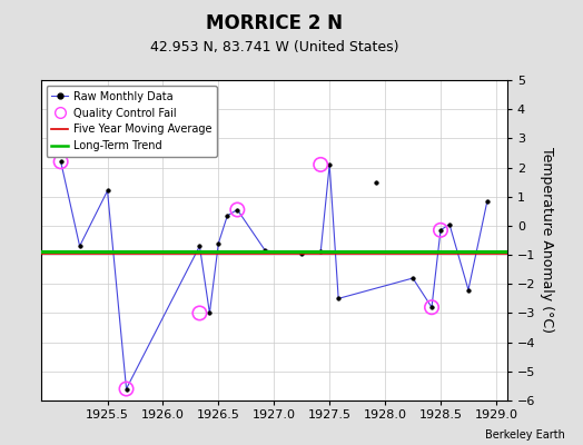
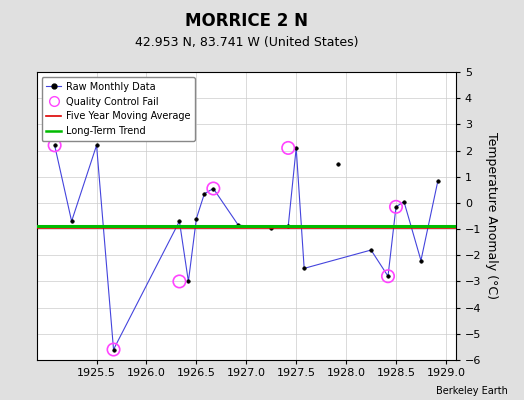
Raw Monthly Data/1925.5: 1.20 -> 2.20
